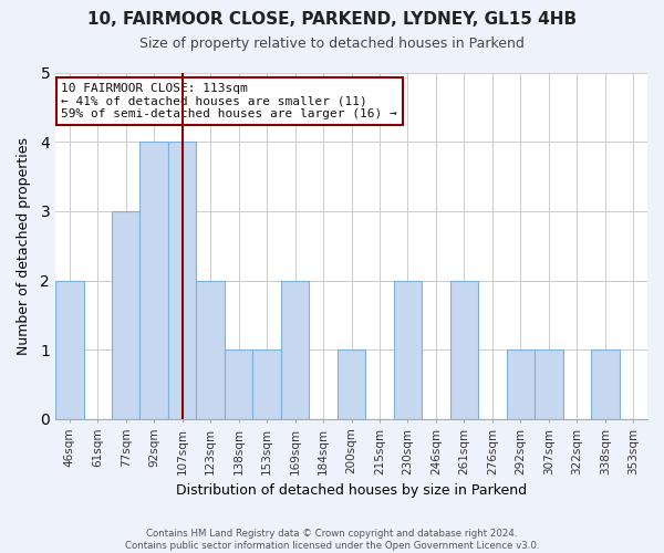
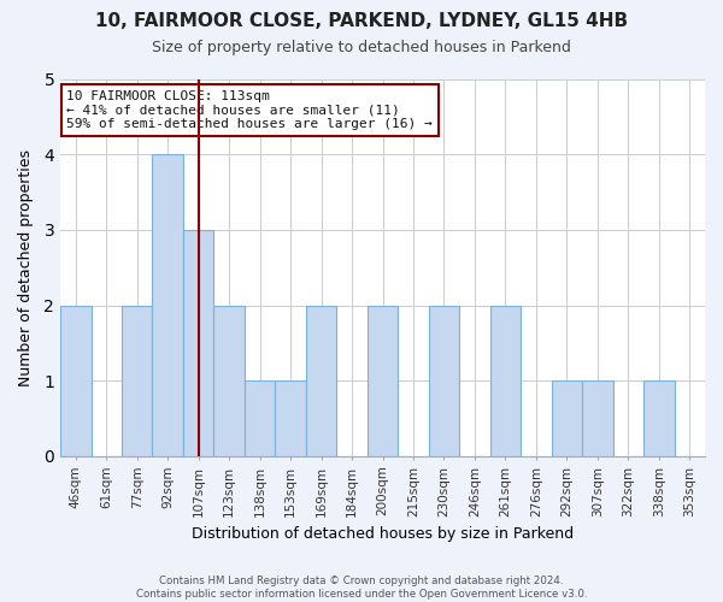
77sqm: 3 -> 2
107sqm: 4 -> 3
200sqm: 1 -> 2
